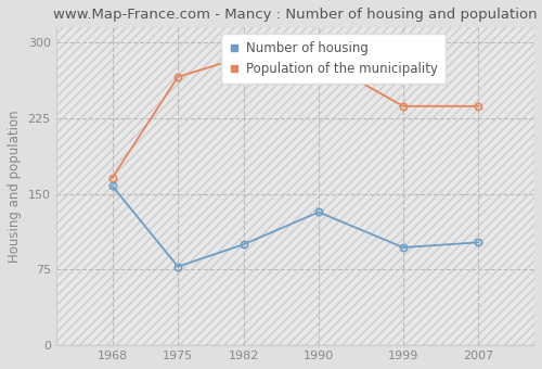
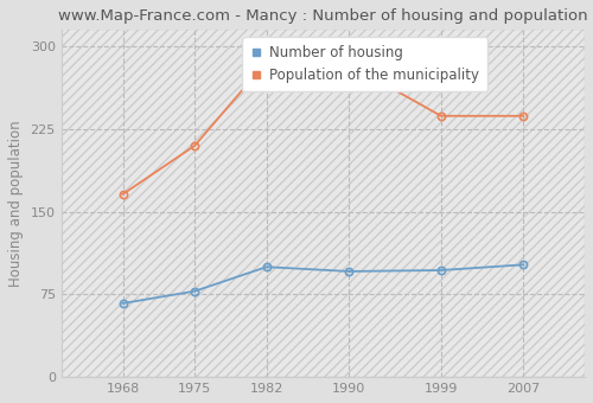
Number of housing/1968: 158 -> 67
Population of the municipality/1975: 266 -> 210
Number of housing/1990: 132 -> 96
